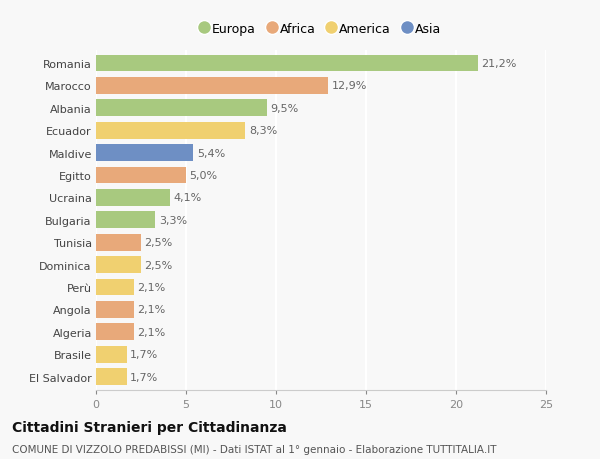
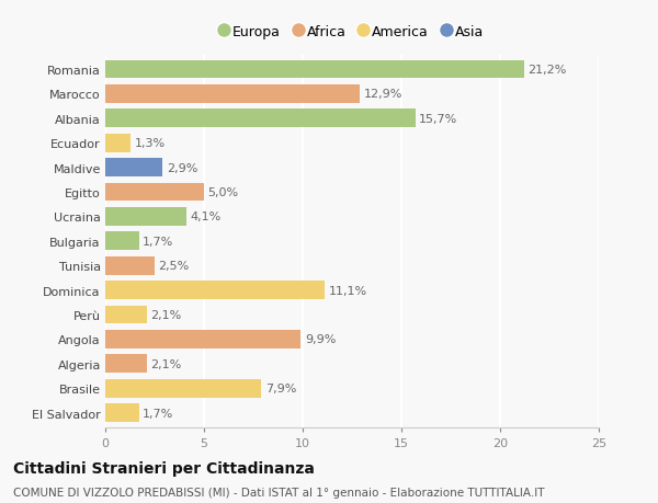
Albania: 9,5% -> 15,7%
Ecuador: 8,3% -> 1,3%
Maldive: 5,4% -> 2,9%
Bulgaria: 3,3% -> 1,7%
Dominica: 2,5% -> 11,1%
Angola: 2,1% -> 9,9%
Brasile: 1,7% -> 7,9%
